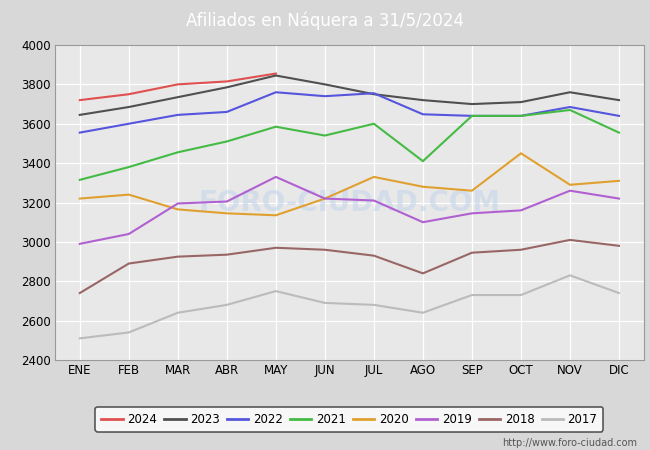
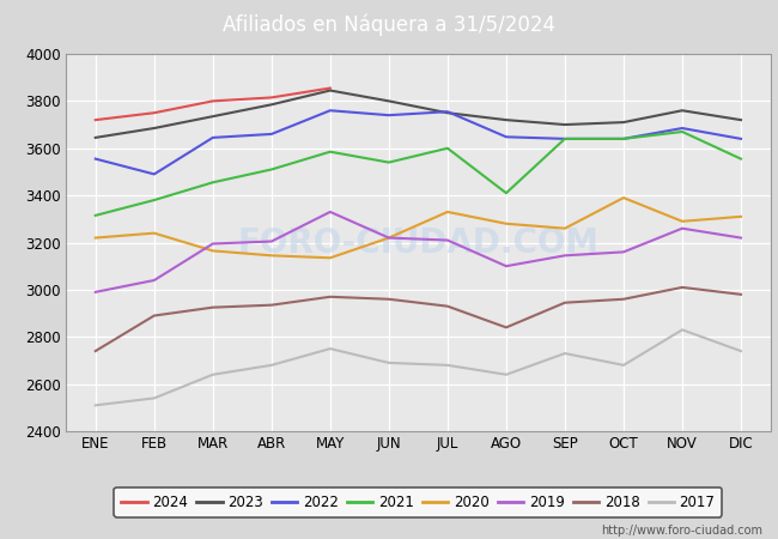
2022/FEB: 3600 -> 3490
2020/OCT: 3450 -> 3390
2017/OCT: 2730 -> 2680
